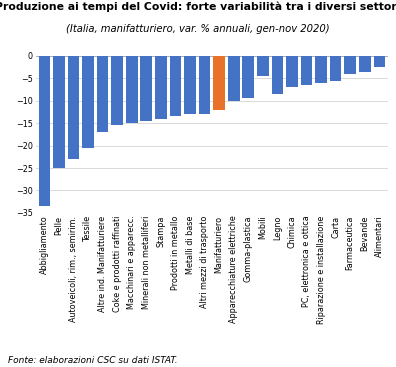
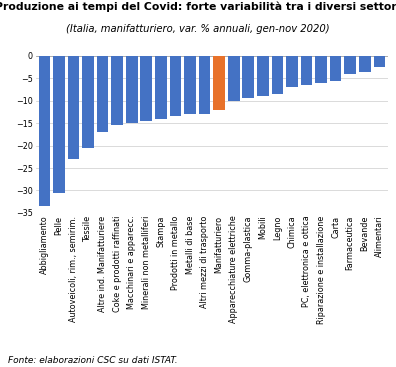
Pelle: -25.0 -> -30.5
Mobili: -4.5 -> -9.0
